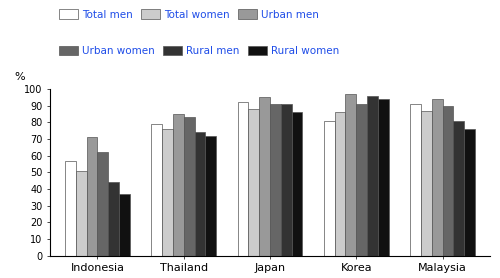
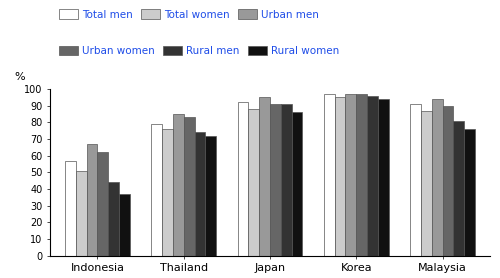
Urban men/Indonesia: 71 -> 67
Total men/Korea: 81 -> 97
Total women/Korea: 86 -> 95
Urban women/Korea: 91 -> 97
